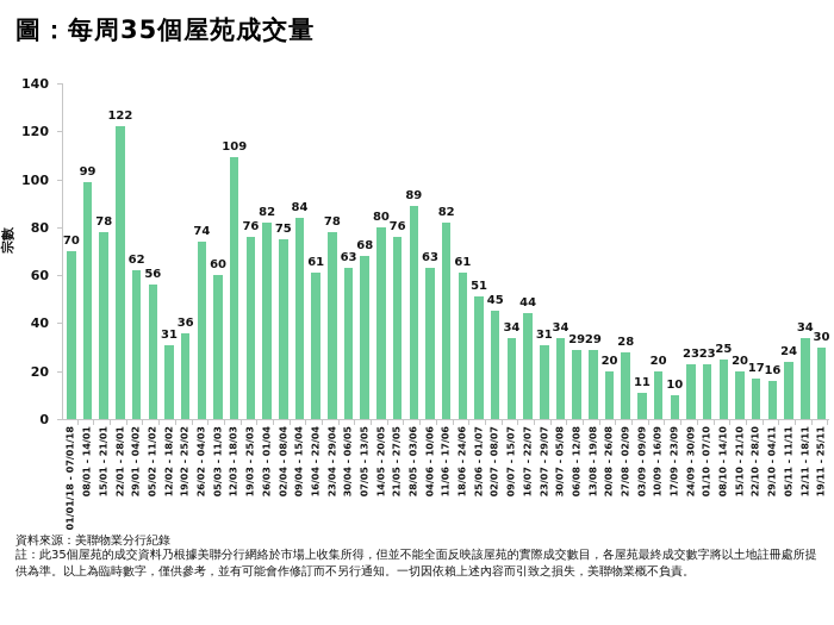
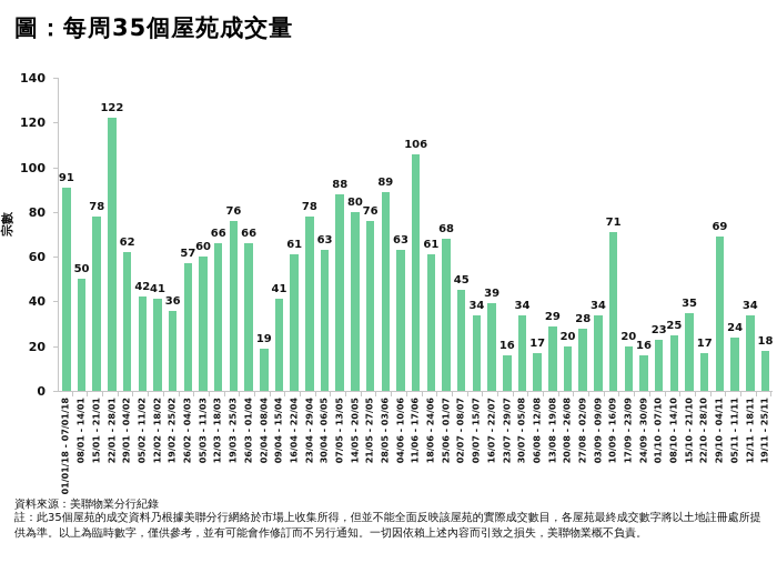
01/01/18 - 07/01/18: 70 -> 91
08/01 - 14/01: 99 -> 50
05/02 - 11/02: 56 -> 42
12/02 - 18/02: 31 -> 41
26/02 - 04/03: 74 -> 57
12/03 - 18/03: 109 -> 66
26/03 - 01/04: 82 -> 66
02/04 - 08/04: 75 -> 19
09/04 - 15/04: 84 -> 41
07/05 - 13/05: 68 -> 88
11/06 - 17/06: 82 -> 106
25/06 - 01/07: 51 -> 68
16/07 - 22/07: 44 -> 39
23/07 - 29/07: 31 -> 16
06/08 - 12/08: 29 -> 17
03/09 - 09/09: 11 -> 34
10/09 - 16/09: 20 -> 71
17/09 - 23/09: 10 -> 20
24/09 - 30/09: 23 -> 16
15/10 - 21/10: 20 -> 35
29/10 - 04/11: 16 -> 69
19/11 - 25/11: 30 -> 18
